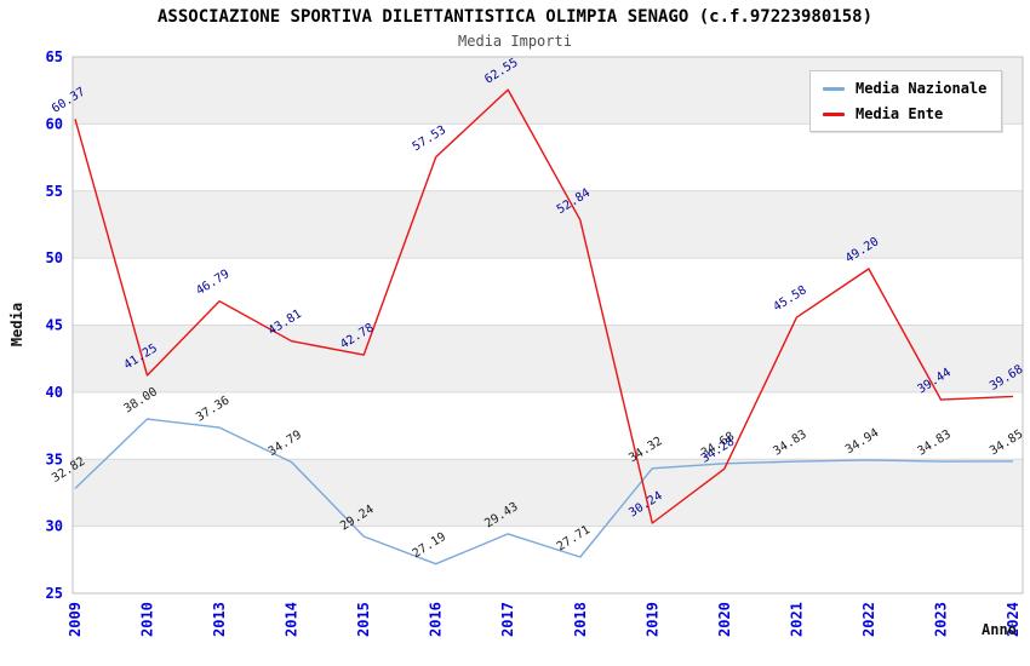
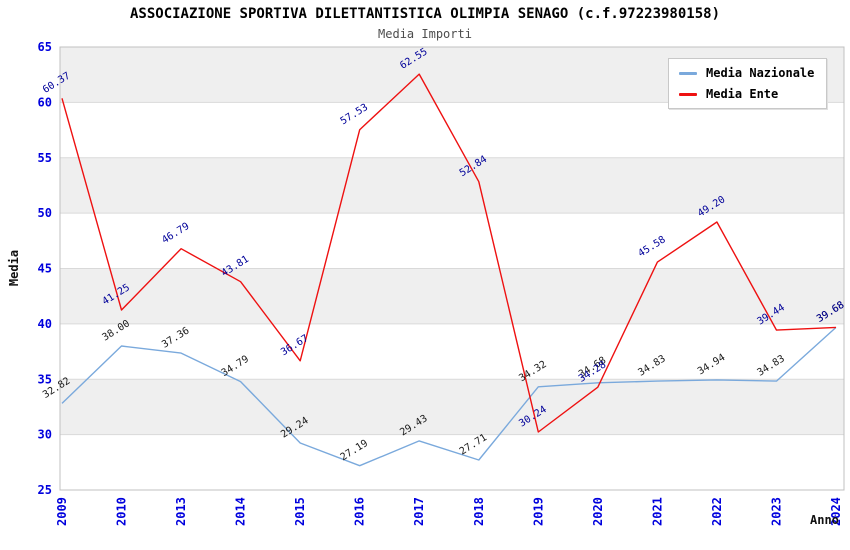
Media Ente/2015: 42.78 -> 36.67
Media Nazionale/2024: 34.85 -> 39.68
